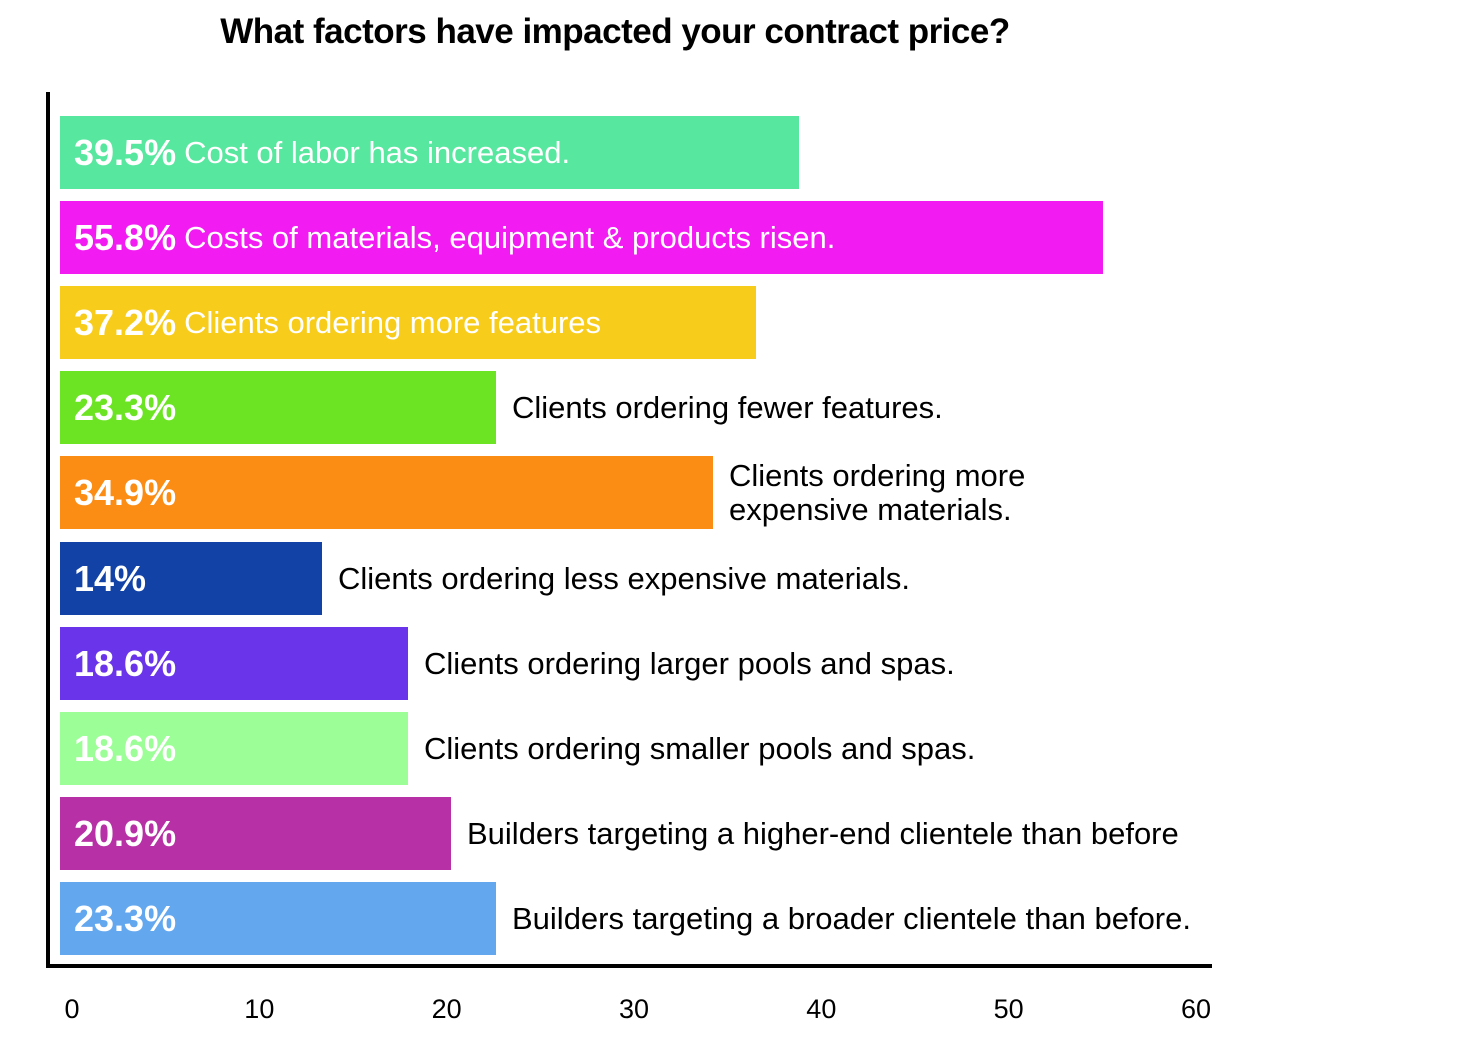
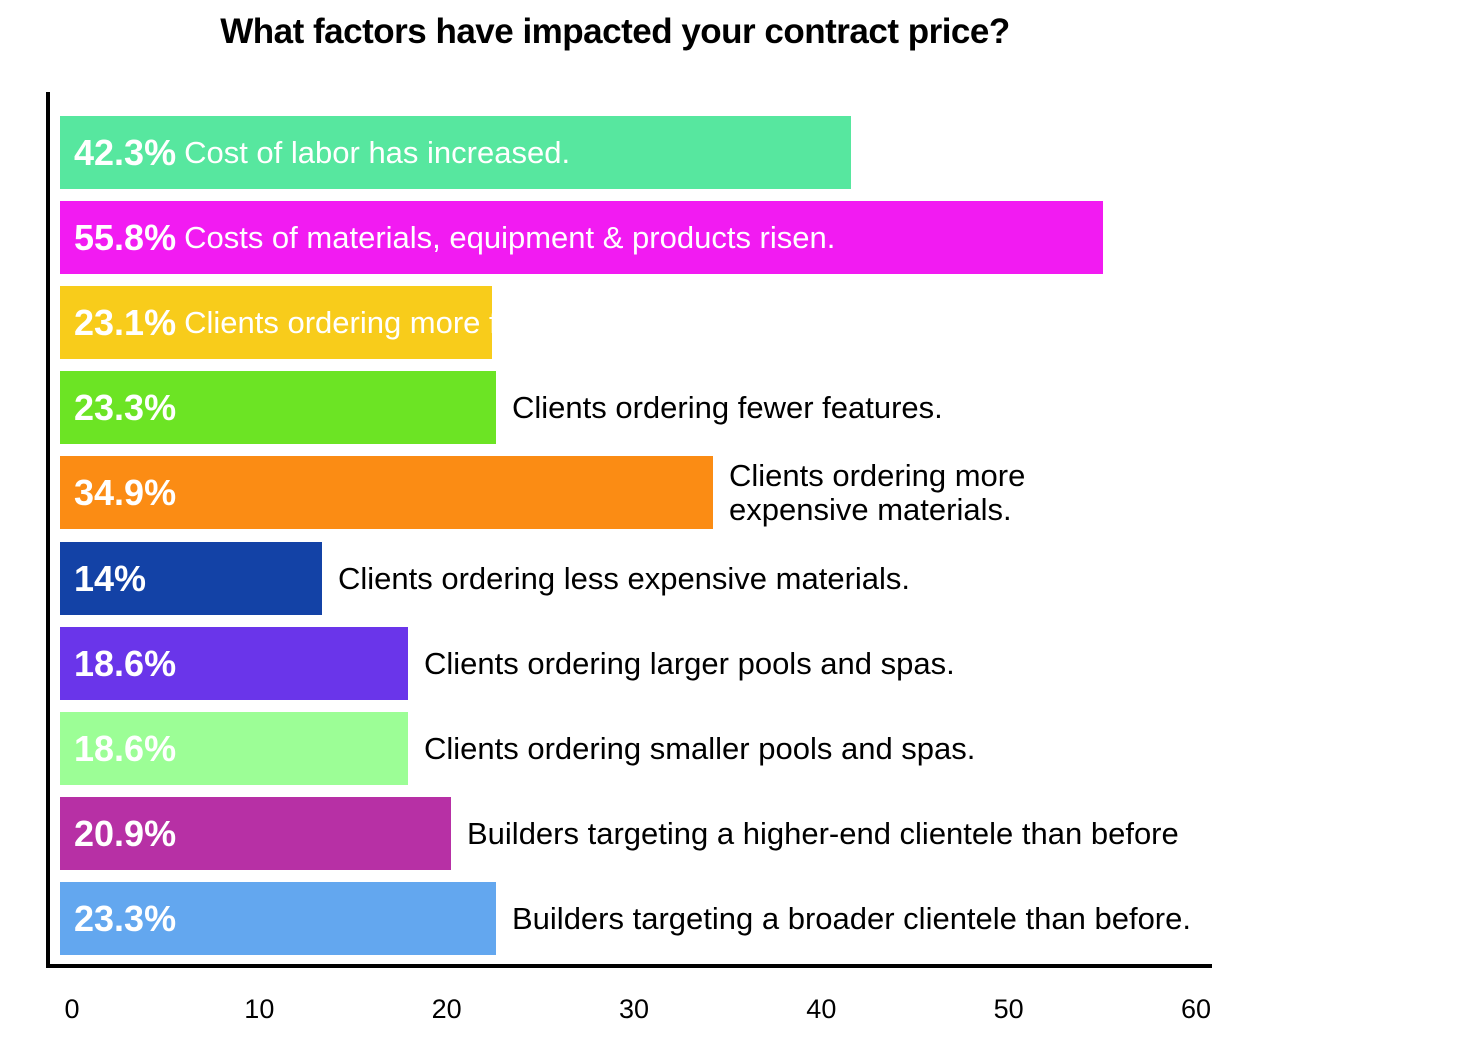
Cost of labor has increased.: 39.5% -> 42.3%
Clients ordering more features: 37.2% -> 23.1%
